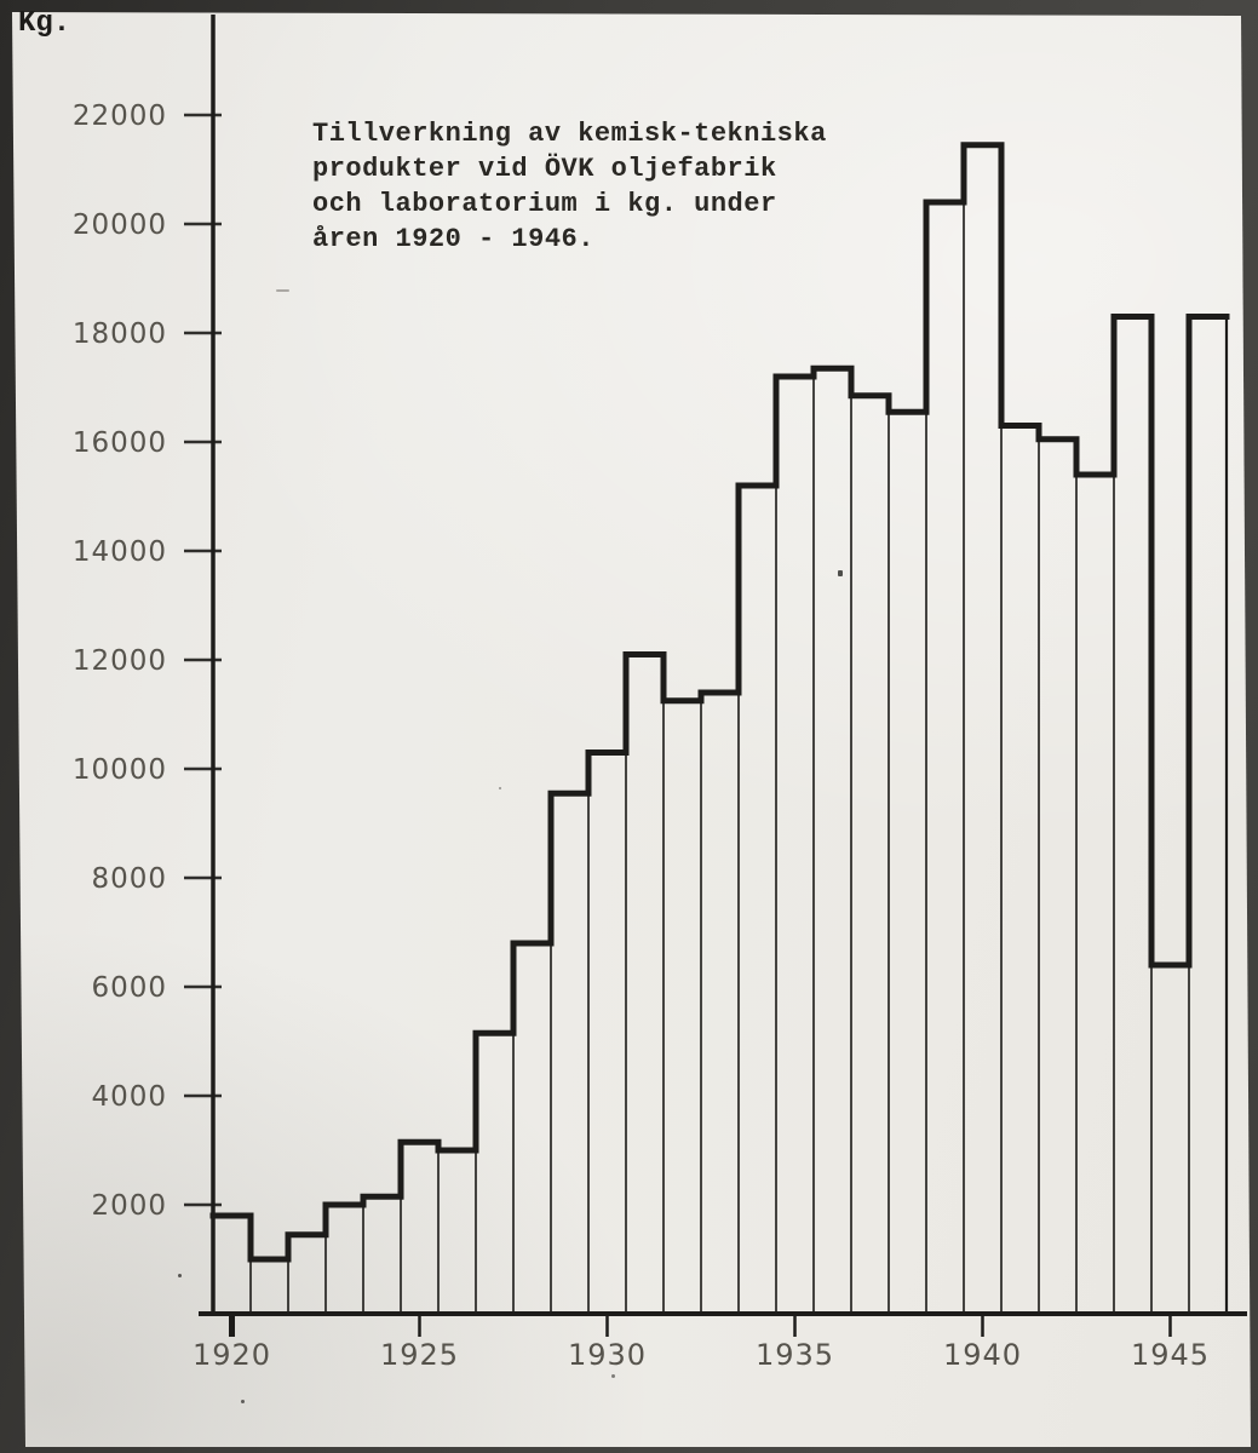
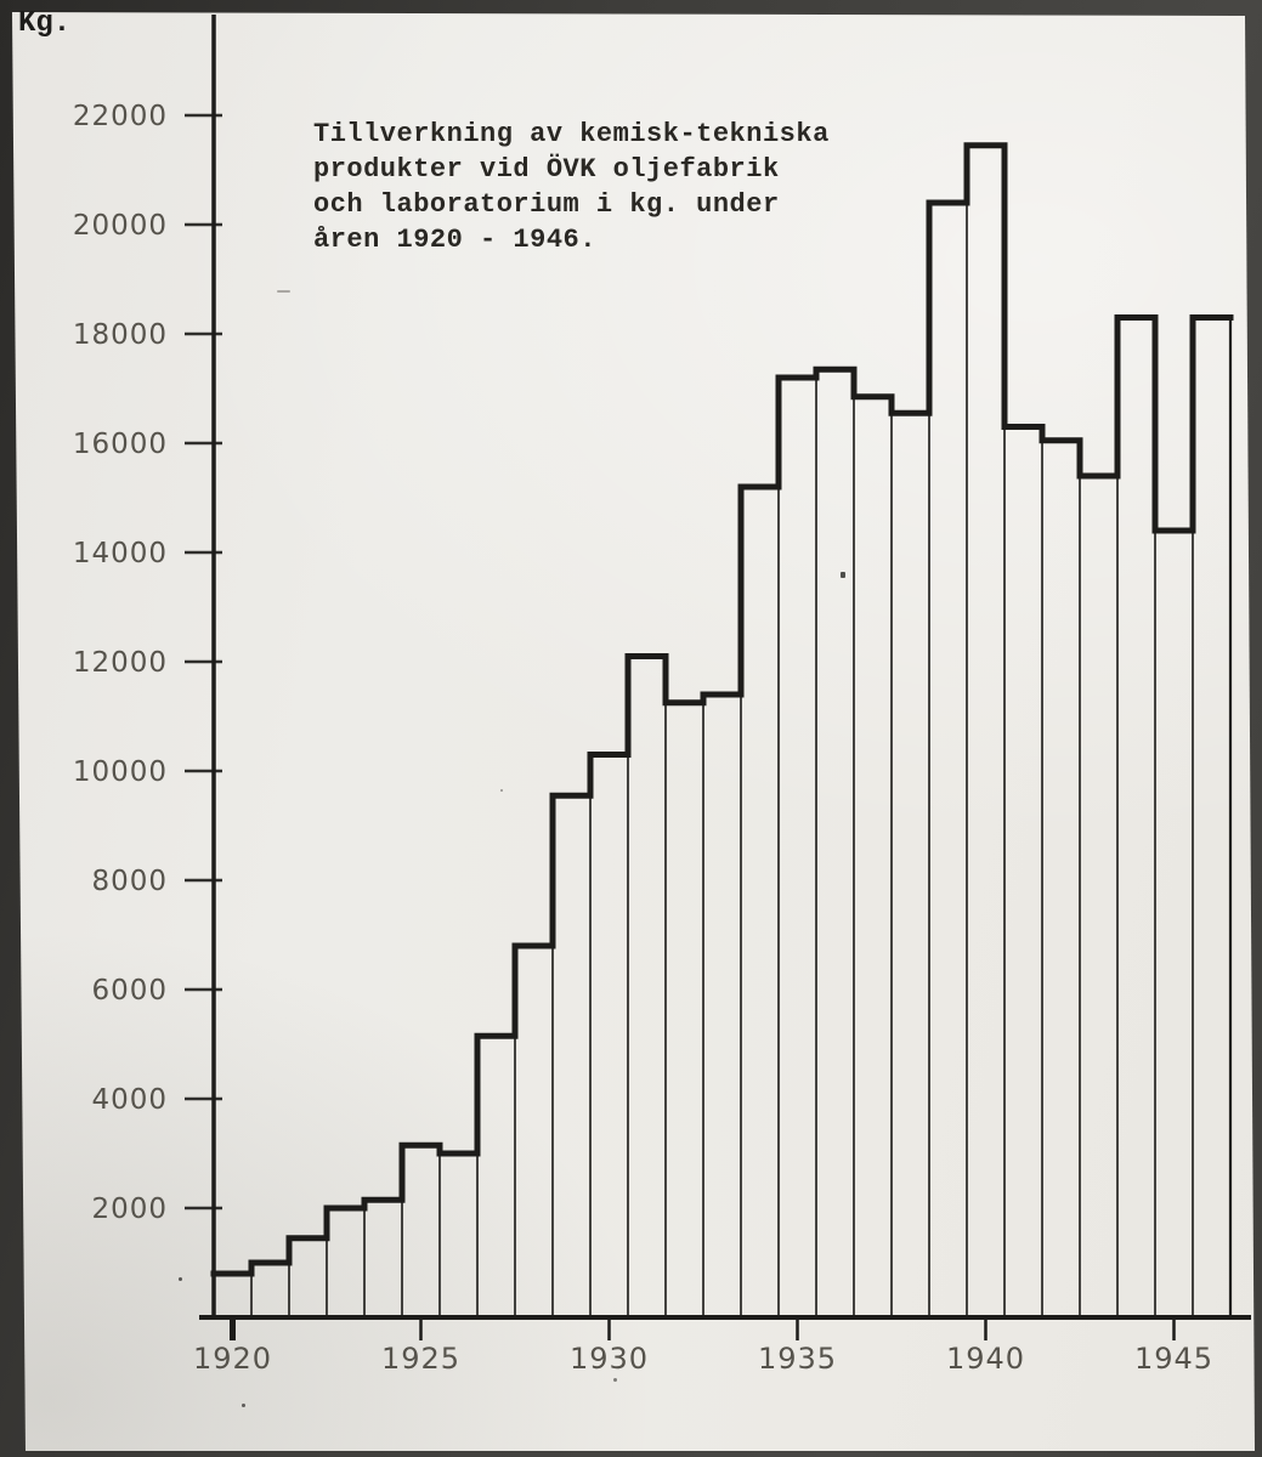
1920: 1800 -> 800
1945: 6400 -> 14400
